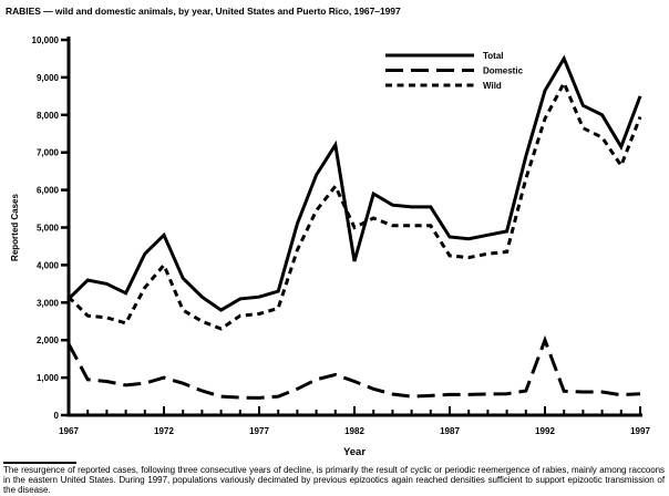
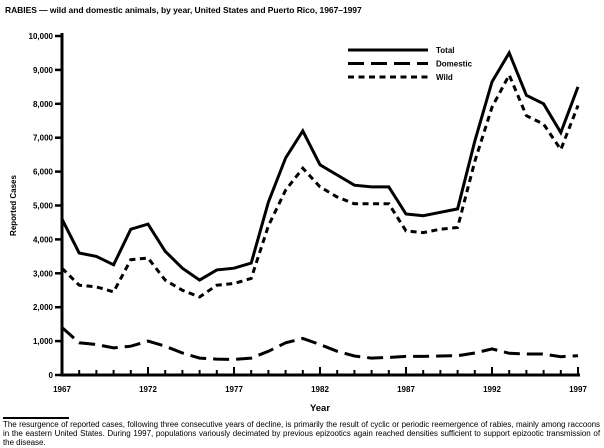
Total/1967: 3100 -> 4600
Domestic/1967: 1900 -> 1400
Total/1972: 4800 -> 4400
Wild/1972: 4000 -> 3400
Total/1982: 4100 -> 6200
Wild/1982: 5000 -> 5600
Domestic/1992: 2000 -> 800
